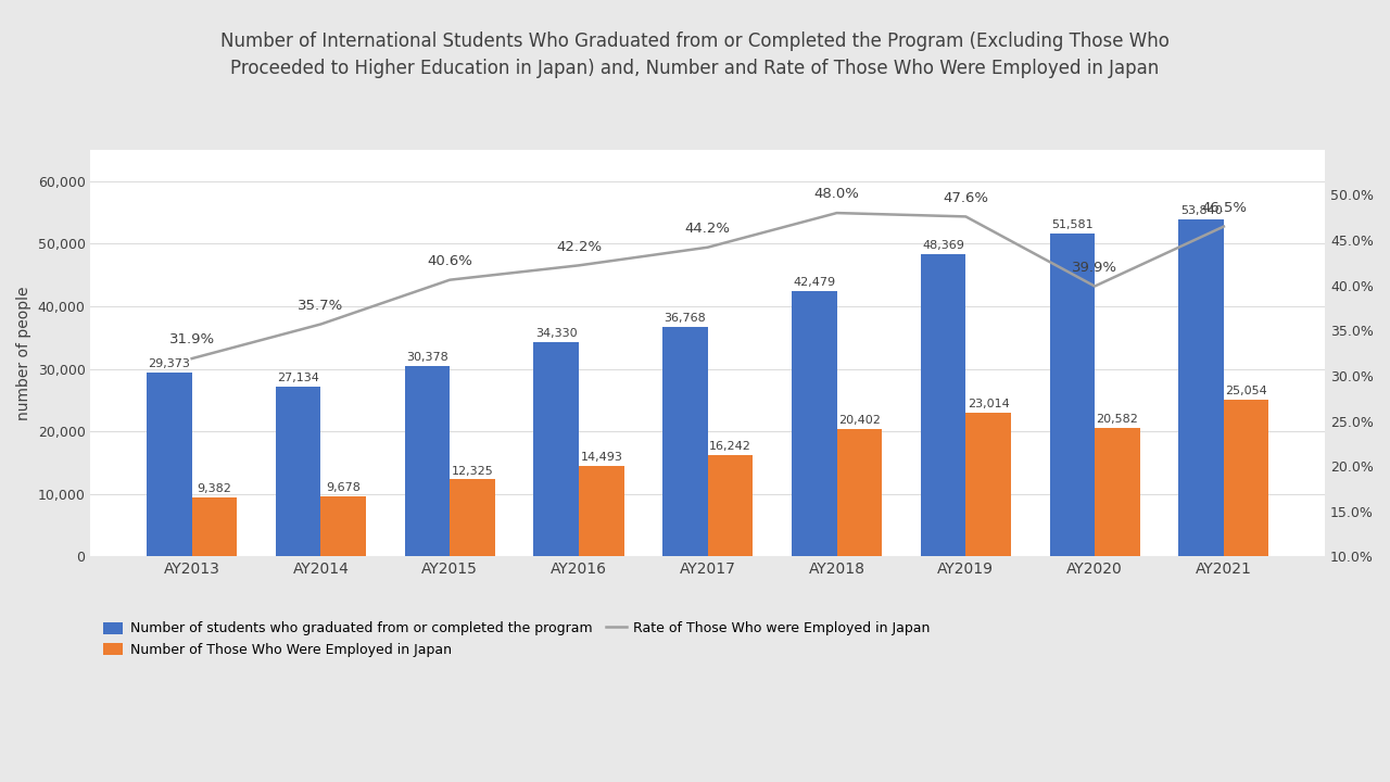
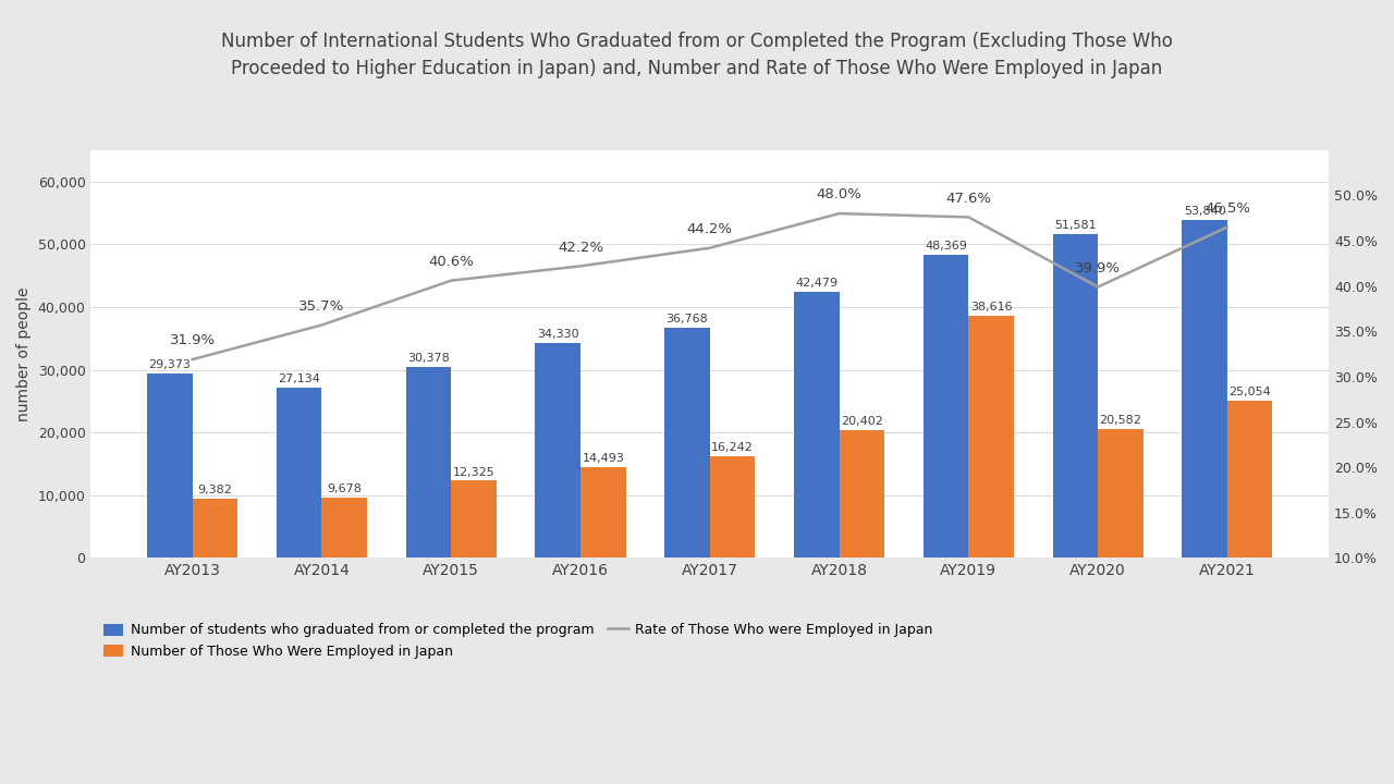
Number of Those Who Were Employed in Japan/AY2019: 23,014 -> 38,616
